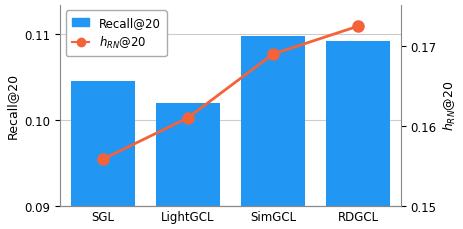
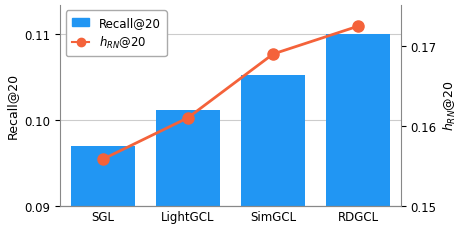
Recall@20/SGL: 0.1046 -> 0.0970
Recall@20/LightGCL: 0.1020 -> 0.1012
Recall@20/SimGCL: 0.1098 -> 0.1053
Recall@20/RDGCL: 0.1092 -> 0.1100
